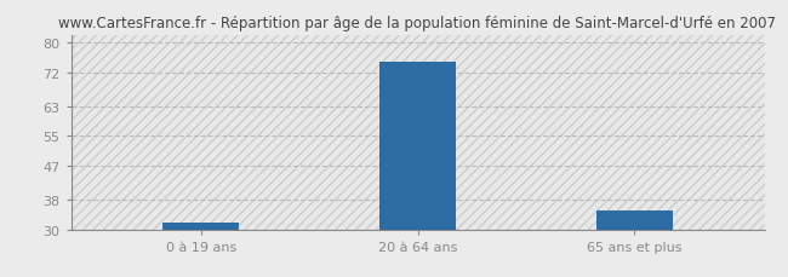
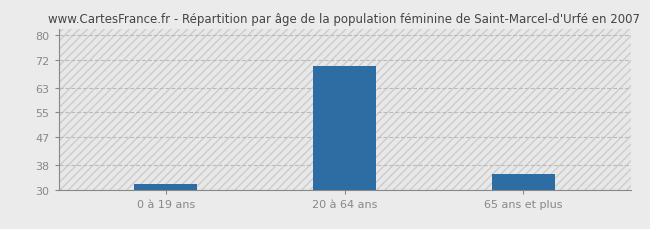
20 à 64 ans: 75 -> 70
